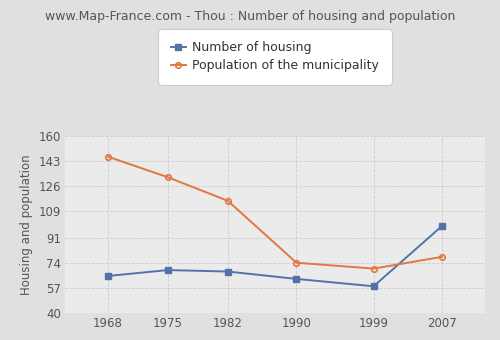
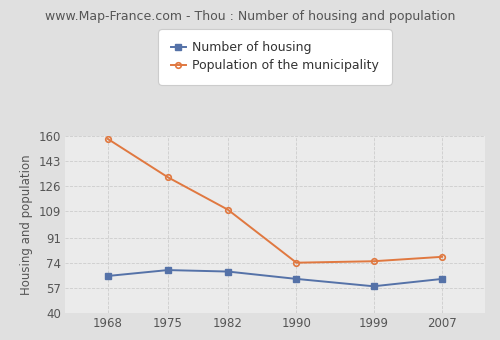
Population of the municipality/1968: 146 -> 158
Population of the municipality/1982: 116 -> 110
Population of the municipality/1999: 70 -> 75
Number of housing/2007: 99 -> 63
